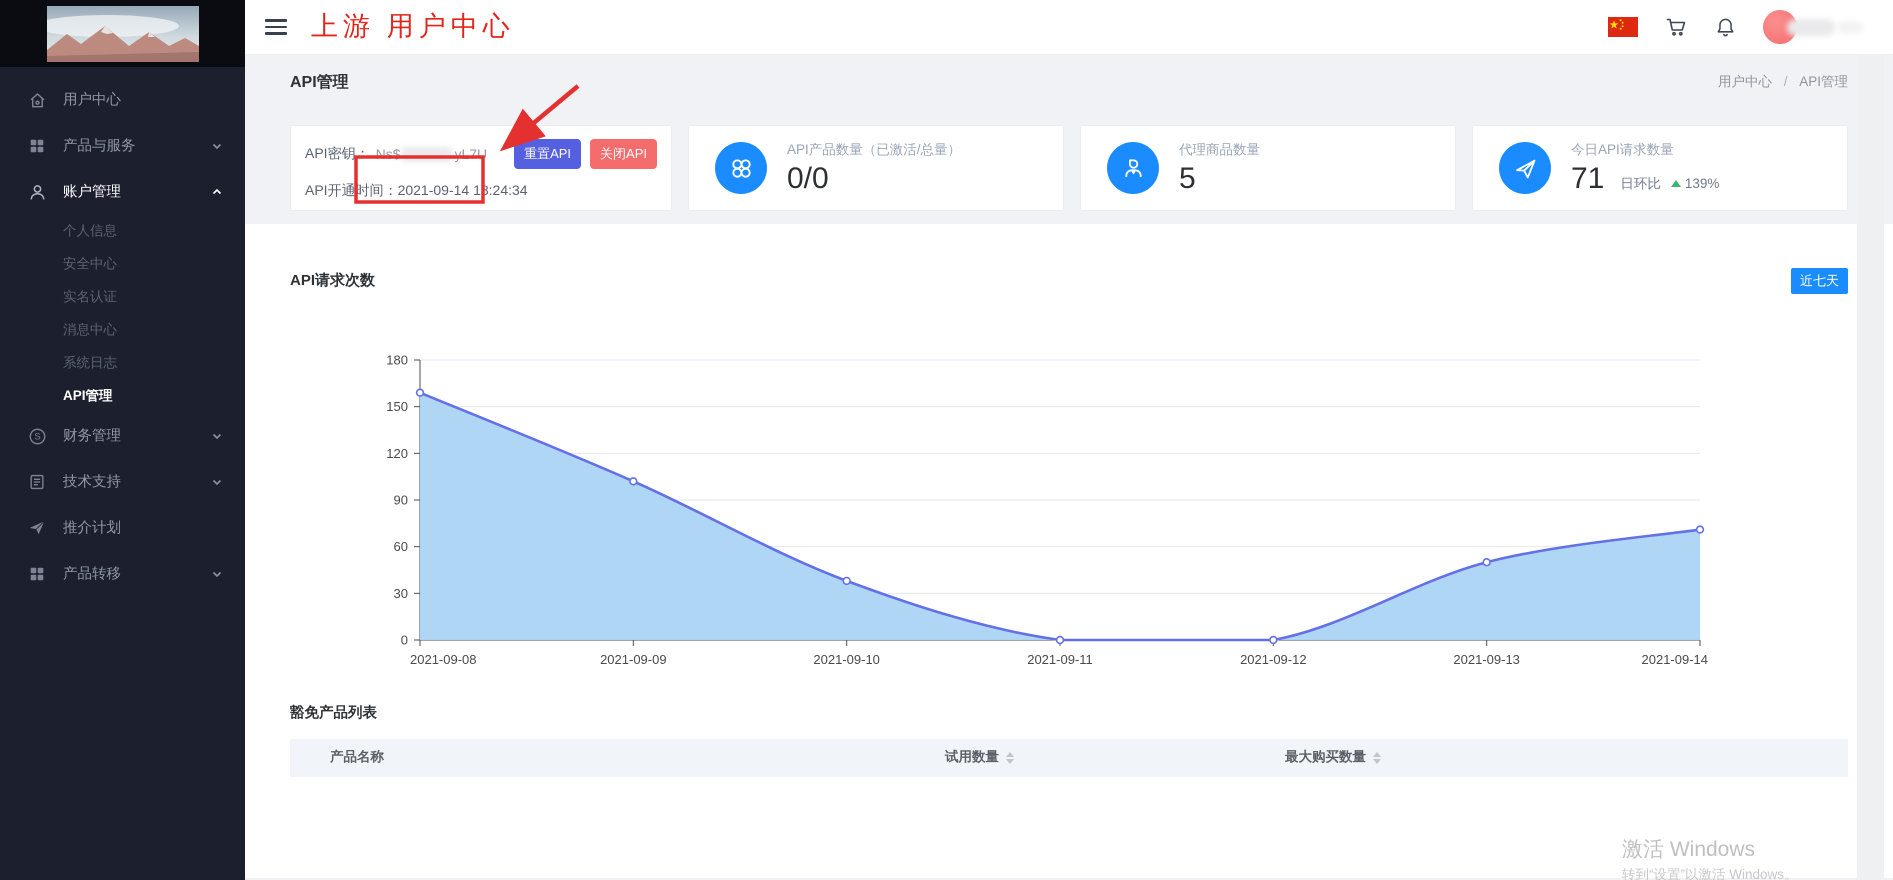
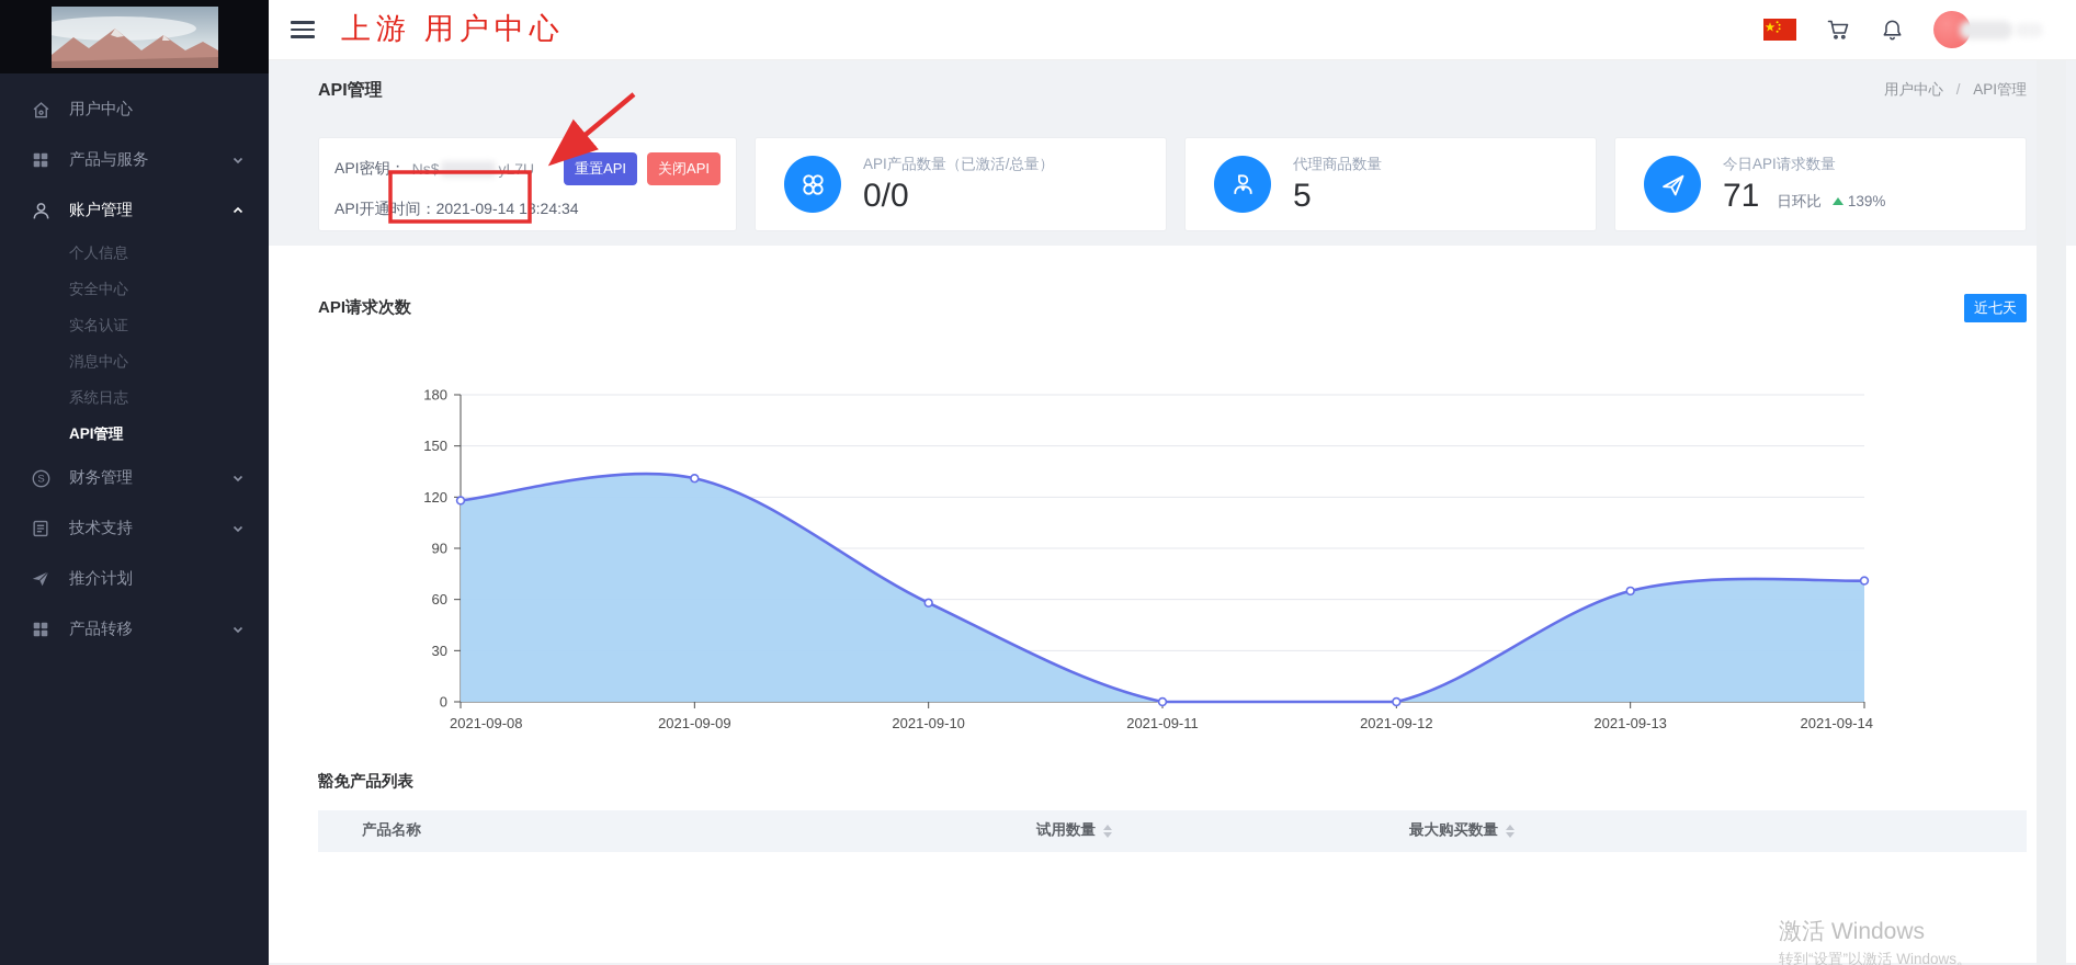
2021-09-08: 159 -> 118
2021-09-09: 102 -> 131
2021-09-10: 38 -> 58
2021-09-13: 50 -> 65
